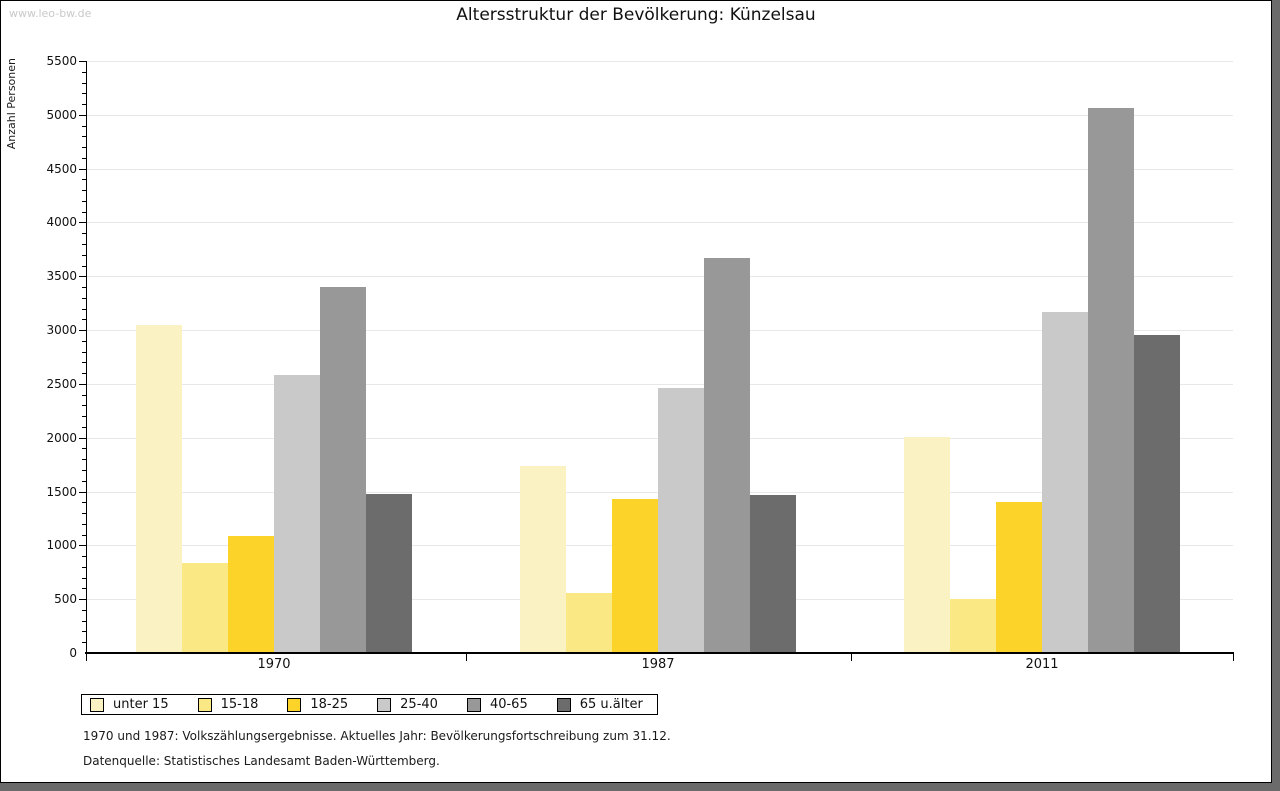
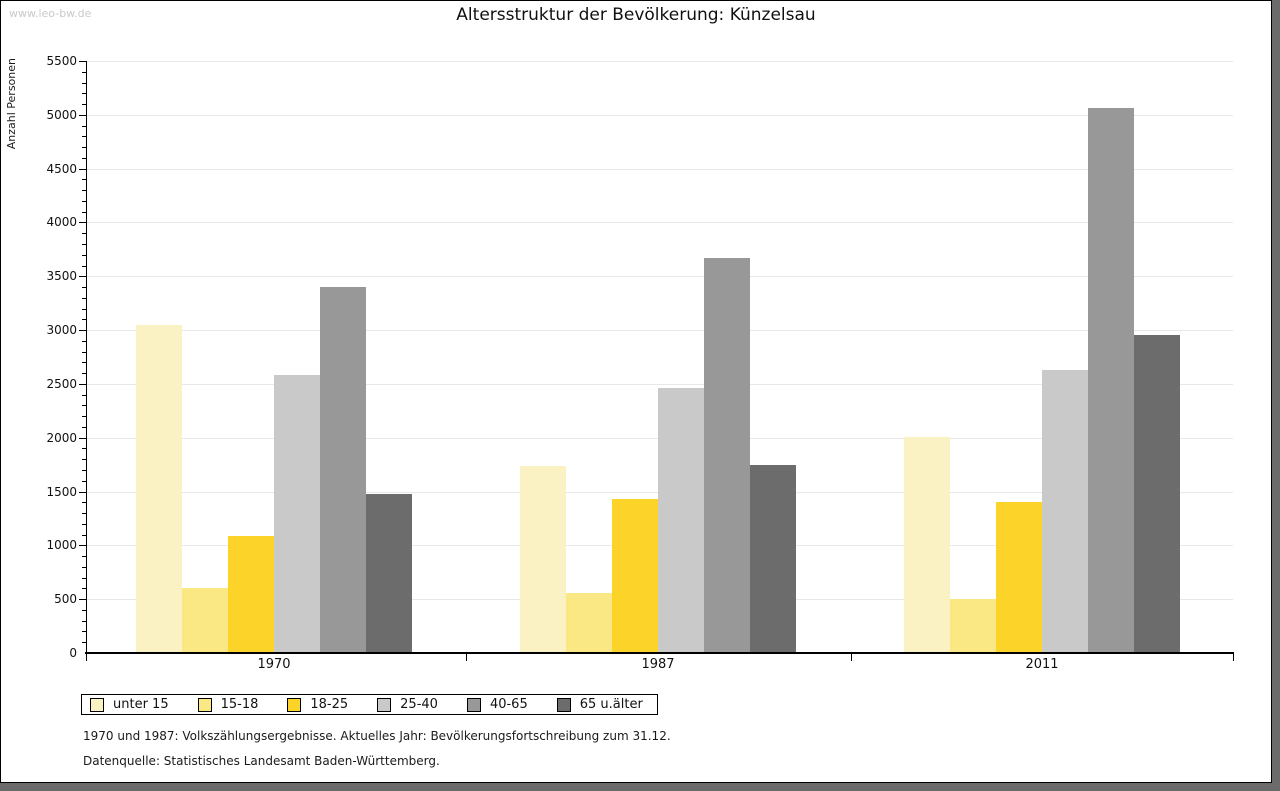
15-18/1970: 840 -> 600
65 u.älter/1987: 1470 -> 1750
25-40/2011: 3170 -> 2630
